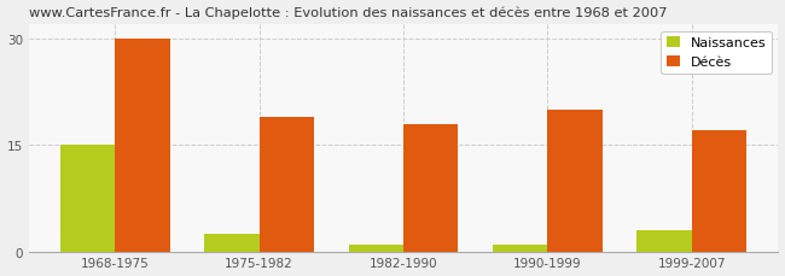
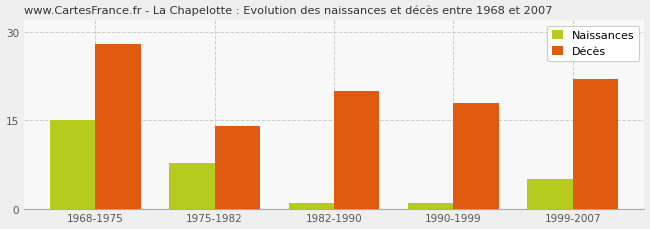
Décès/1968-1975: 30 -> 28
Naissances/1975-1982: 2.5 -> 7.8
Décès/1975-1982: 19 -> 14
Décès/1982-1990: 18 -> 20
Décès/1990-1999: 20 -> 18
Naissances/1999-2007: 3.0 -> 5.0
Décès/1999-2007: 17 -> 22
